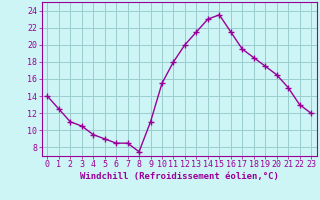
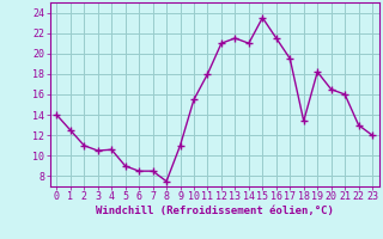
4: 9.5 -> 10.6
12: 20.0 -> 21.0
14: 23.0 -> 21.0
18: 18.5 -> 13.4
19: 17.5 -> 18.2
21: 15.0 -> 16.0
